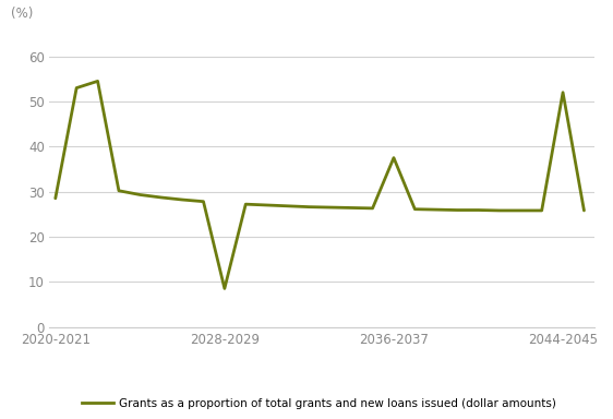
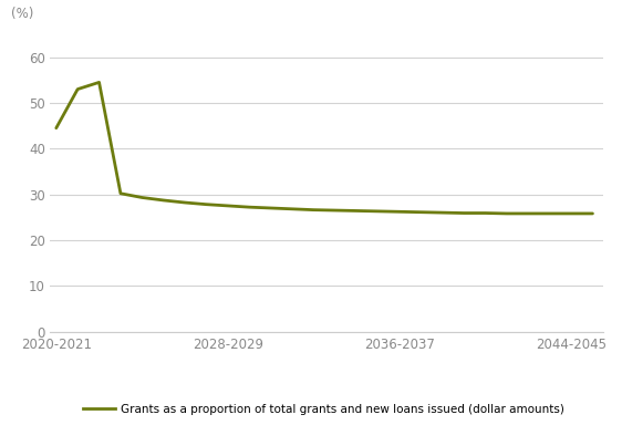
2020-2021: 28.5 -> 44.5
2028-2029: 8.5 -> 27.5
2036-2037: 37.5 -> 26.2
2044-2045: 52.0 -> 25.8
